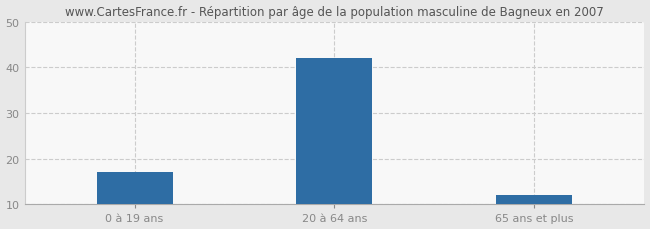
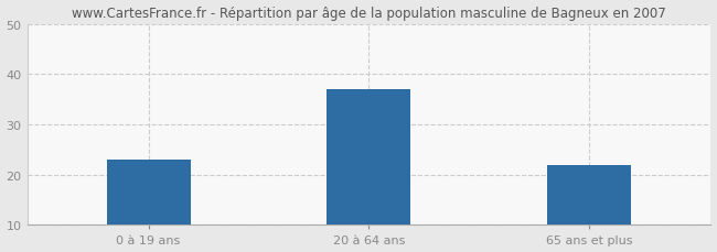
0 à 19 ans: 17 -> 23
20 à 64 ans: 42 -> 37
65 ans et plus: 12 -> 22
